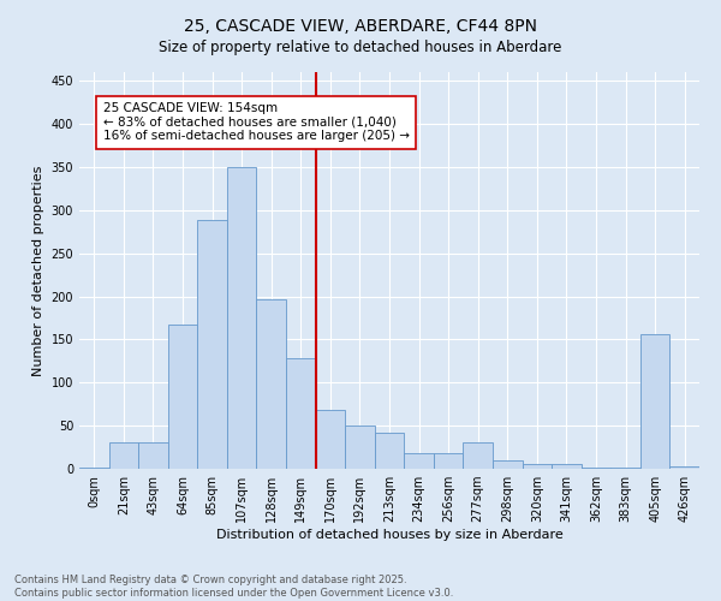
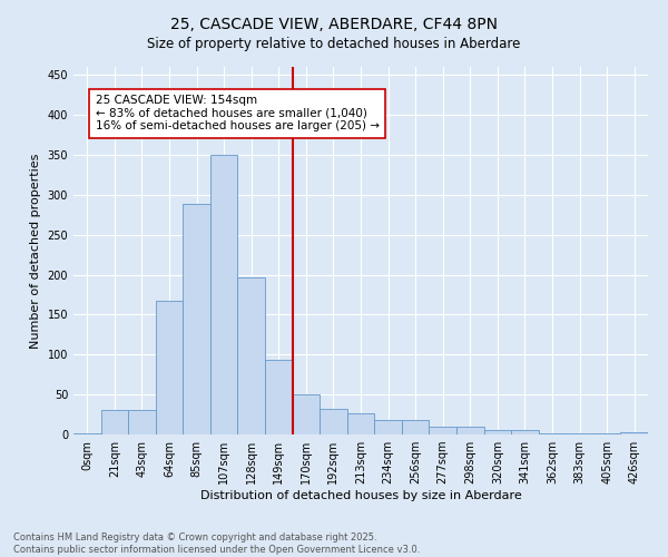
149sqm: 128 -> 94
170sqm: 68 -> 50
192sqm: 50 -> 32
213sqm: 42 -> 27
277sqm: 30 -> 10
405sqm: 156 -> 1
